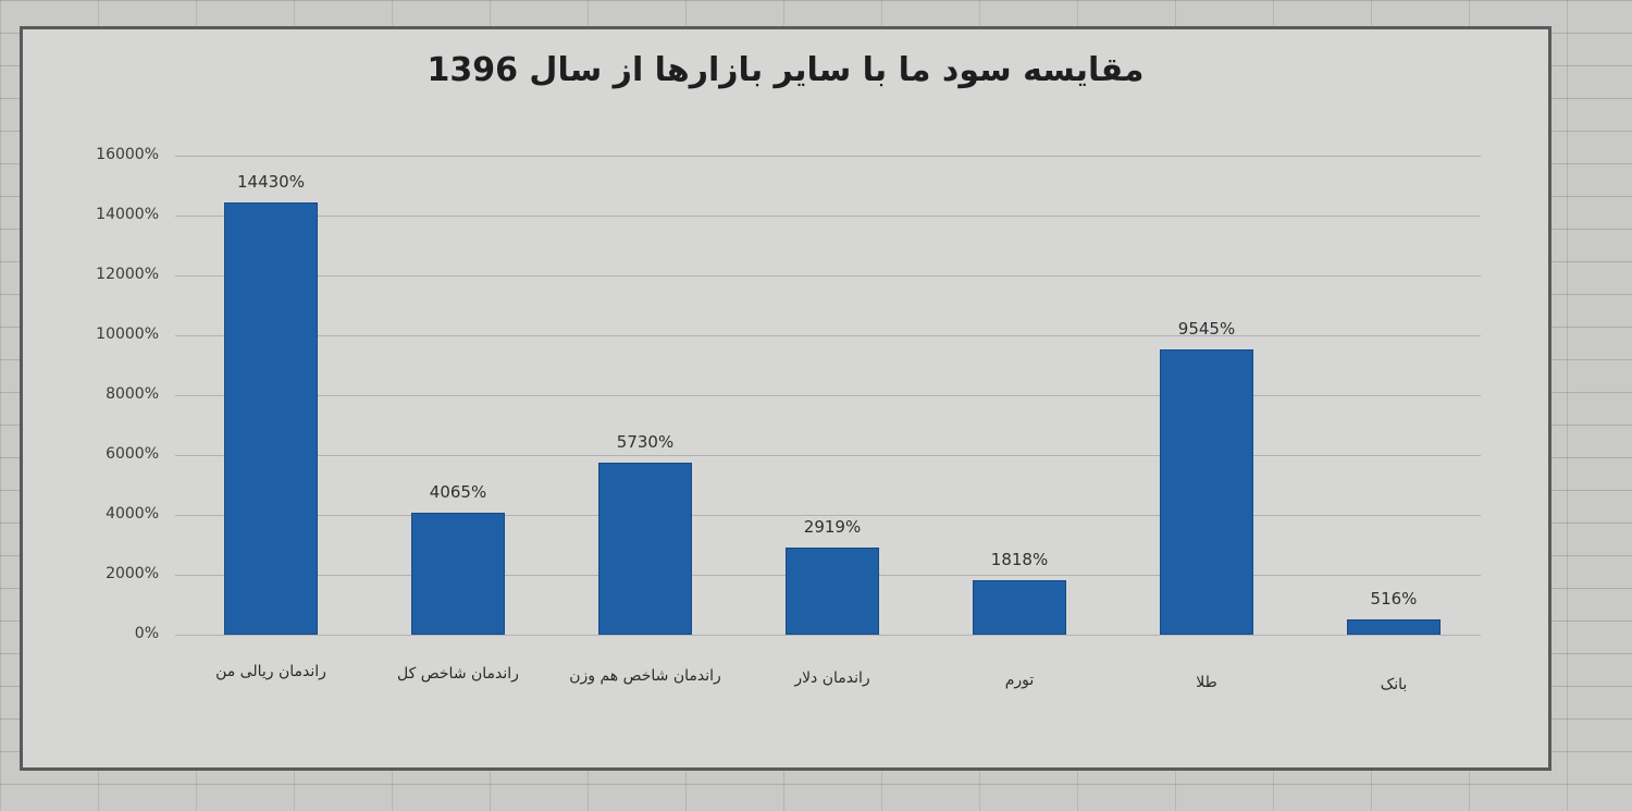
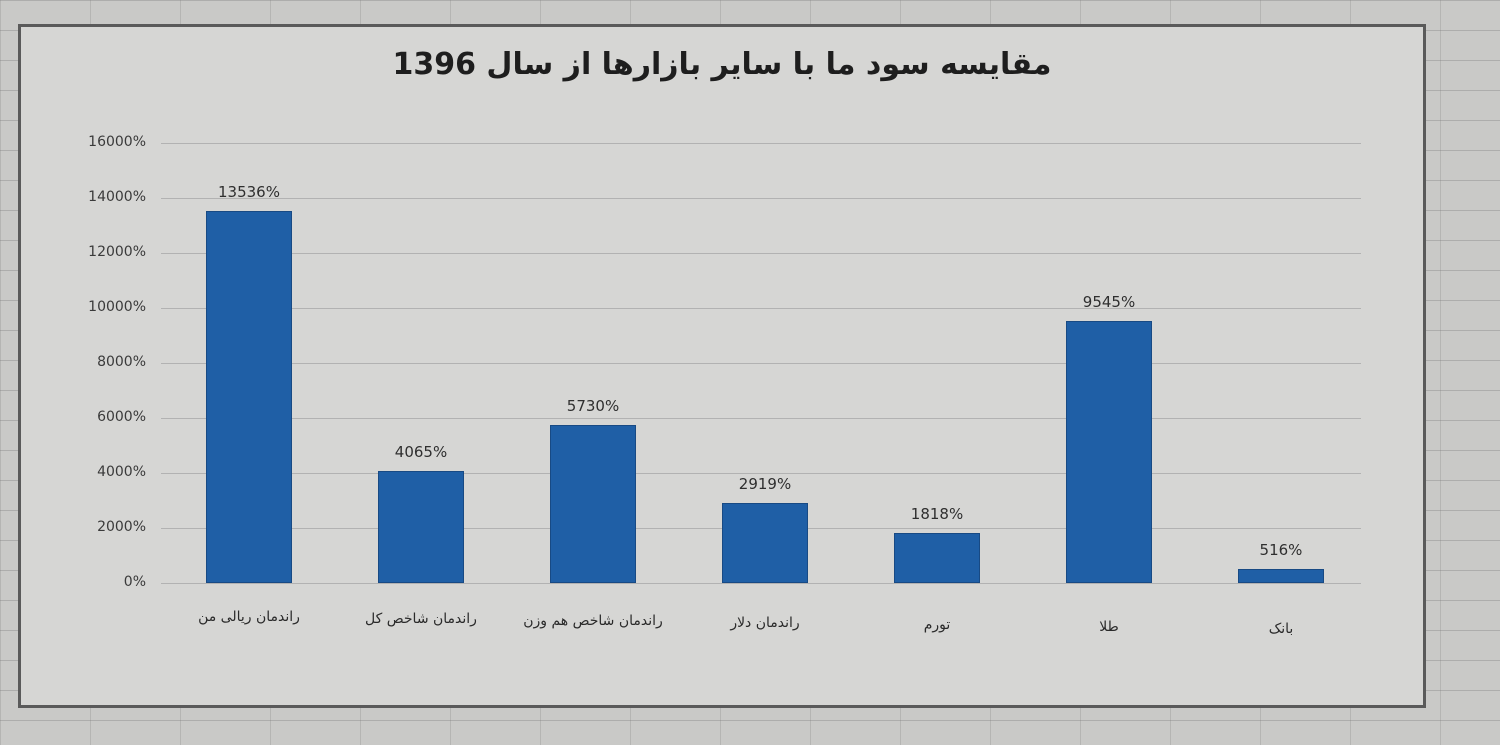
راندمان ریالی من: 14430% -> 13536%
